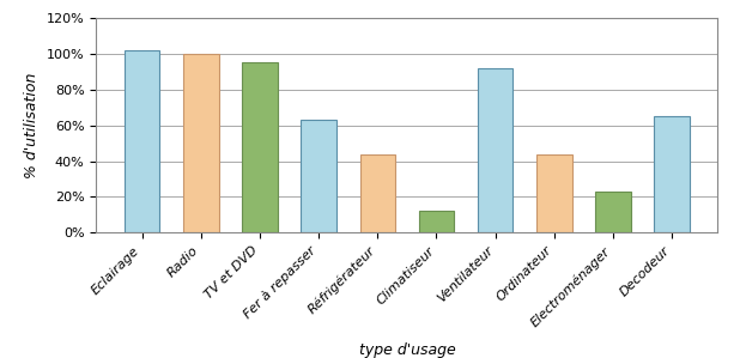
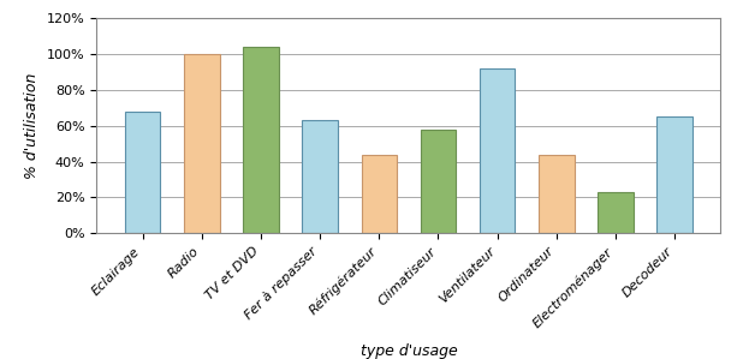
Eclairage: 102% -> 68%
TV et DVD: 95% -> 104%
Climatiseur: 12% -> 58%
